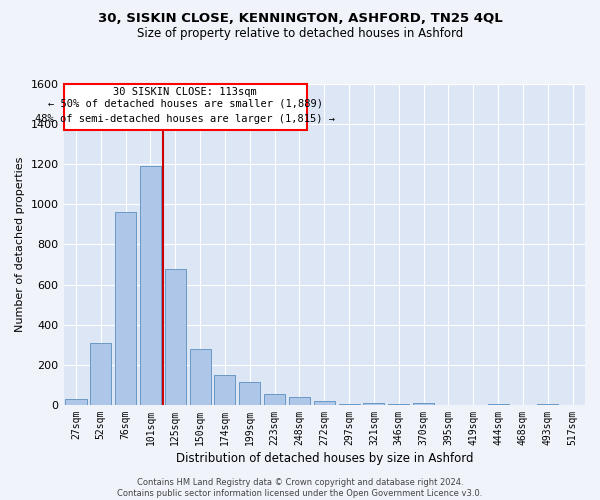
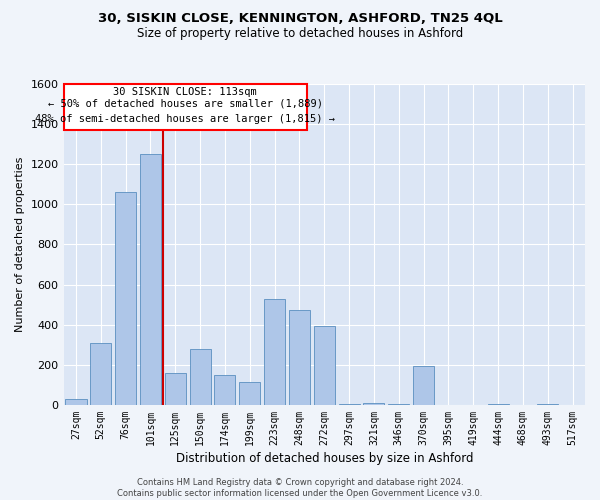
76sqm: 960 -> 1060
101sqm: 1190 -> 1250
125sqm: 680 -> 160
223sqm: 55 -> 530
248sqm: 40 -> 475
272sqm: 20 -> 395
370sqm: 10 -> 195
